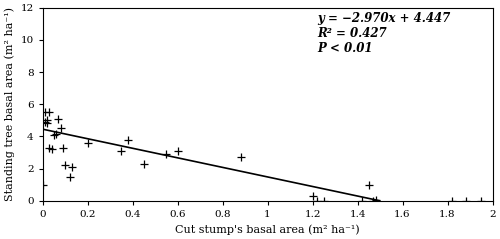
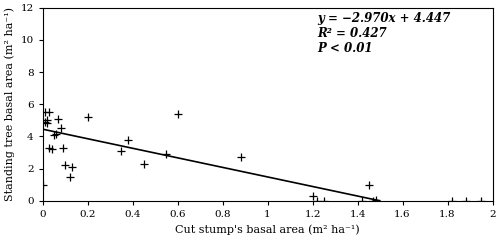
0.2: 3.6 -> 5.2
0.6: 3.1 -> 5.4
